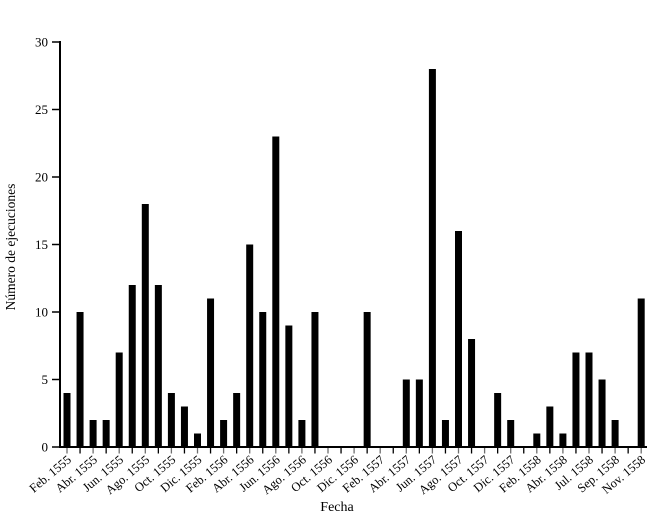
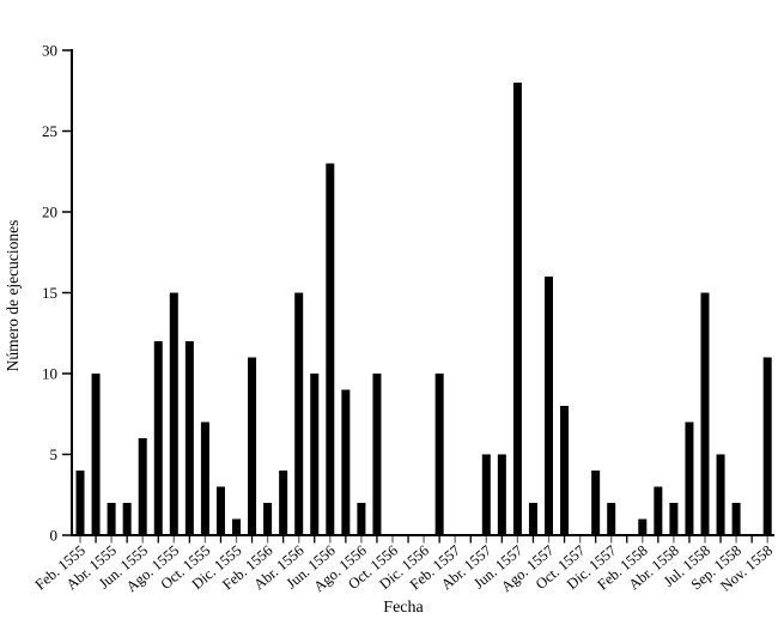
Jun. 1555: 7 -> 6
Ago. 1555: 18 -> 15
Oct. 1555: 4 -> 7
Abr. 1558: 1 -> 2
Jul. 1558: 7 -> 15
